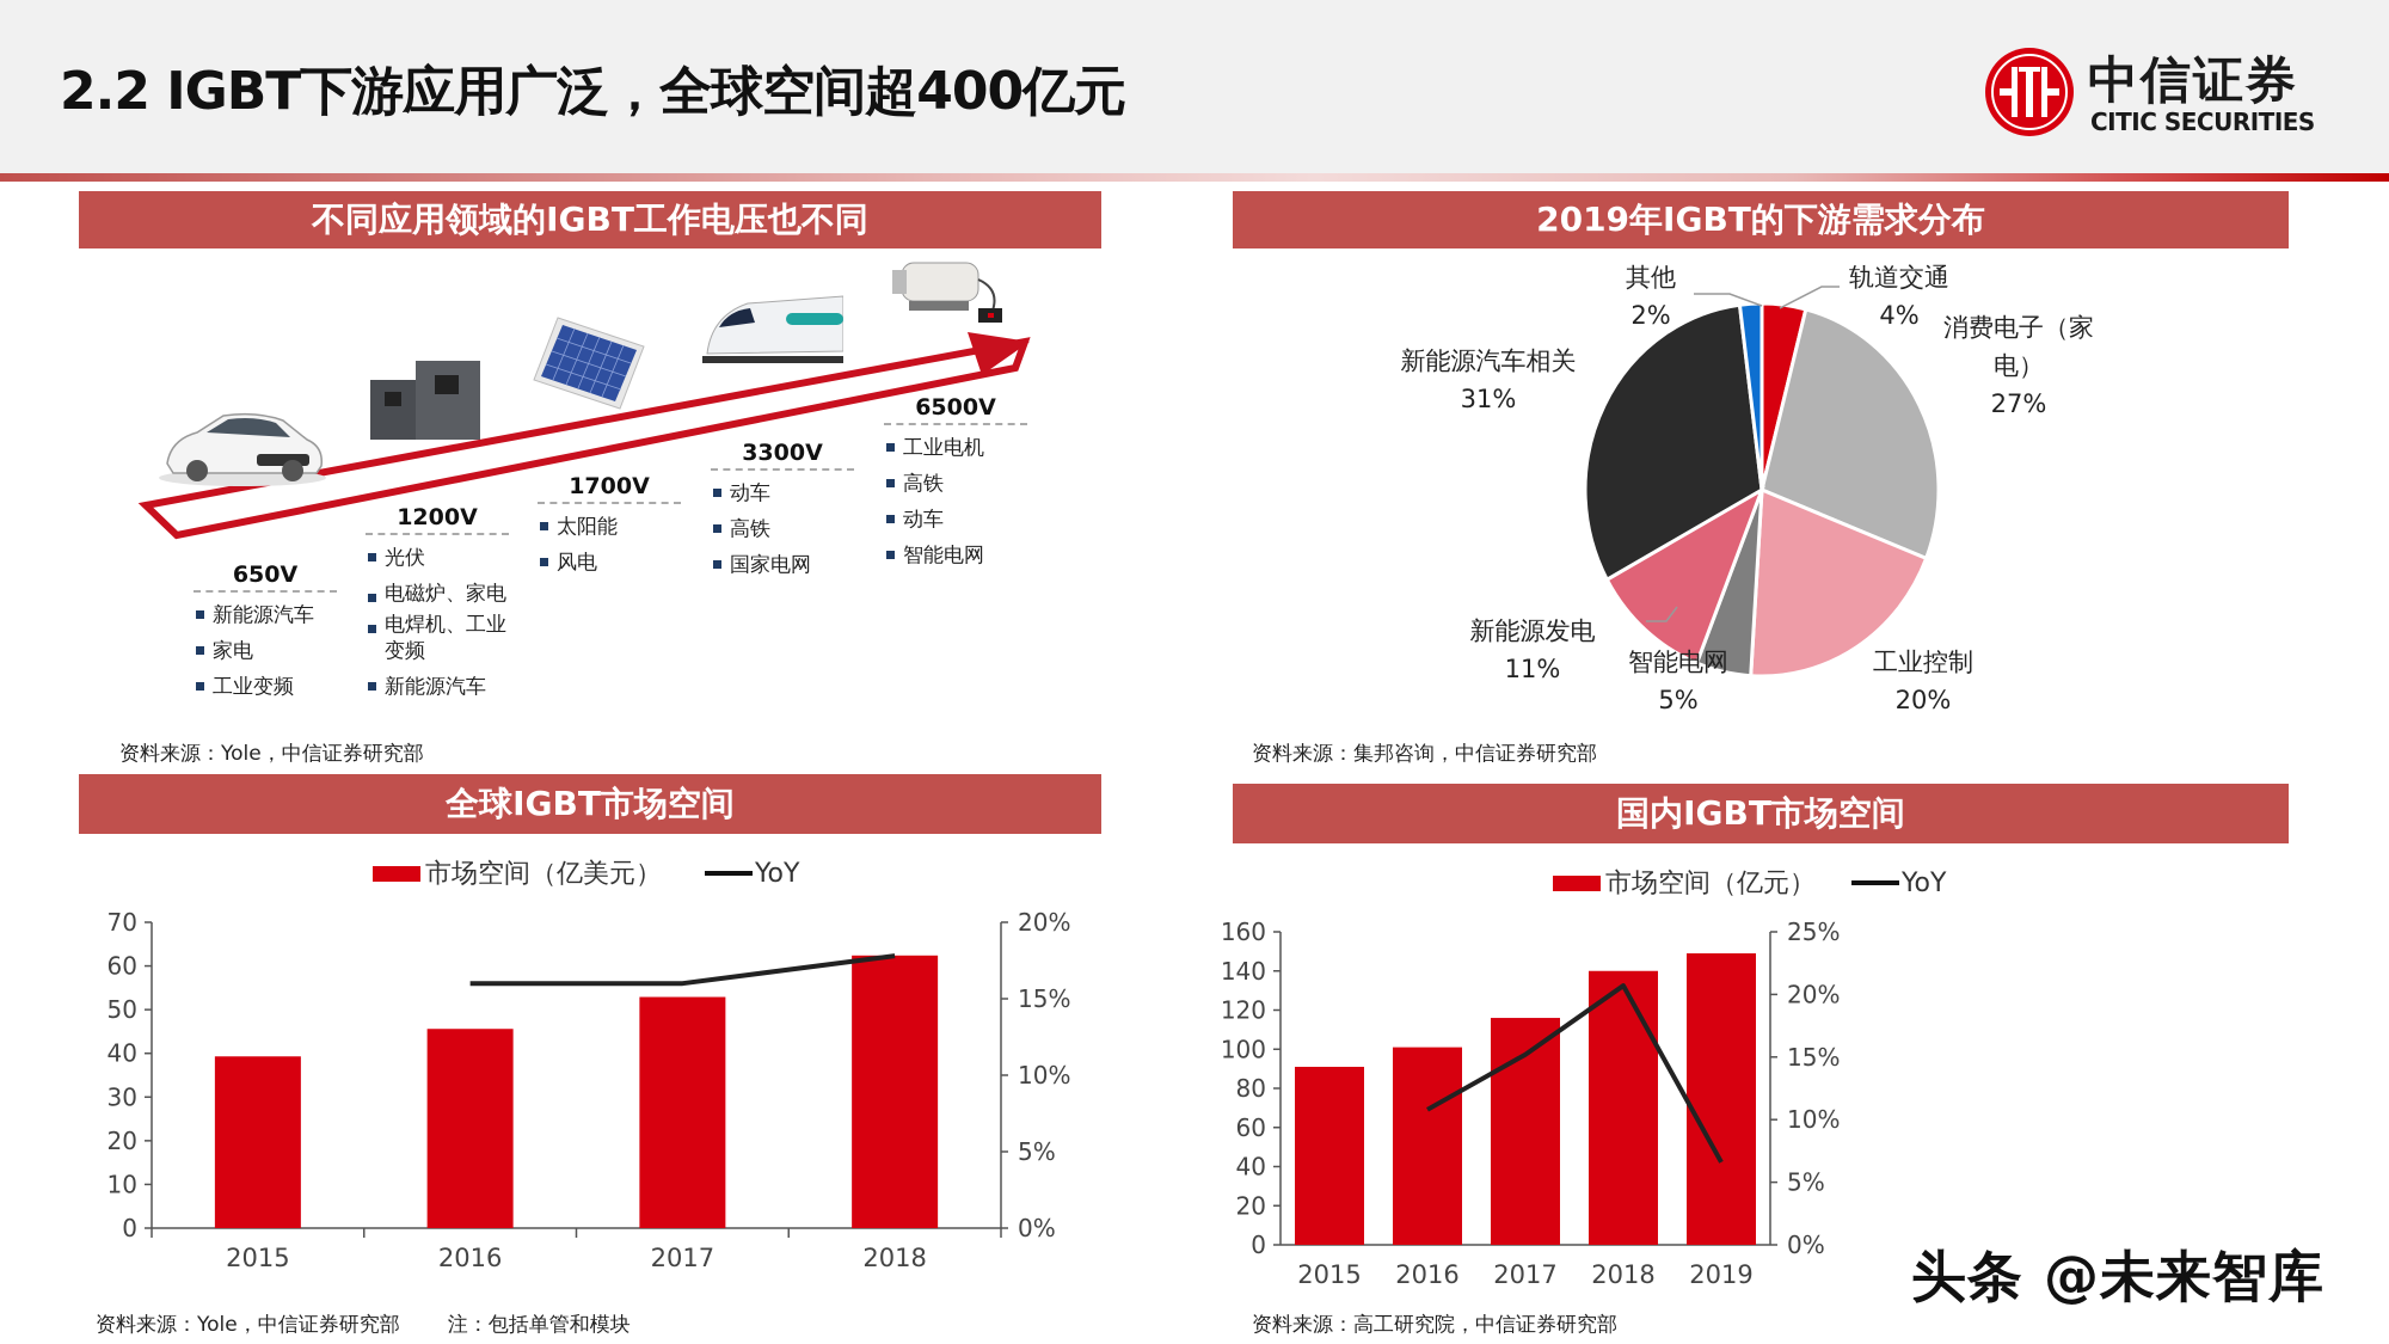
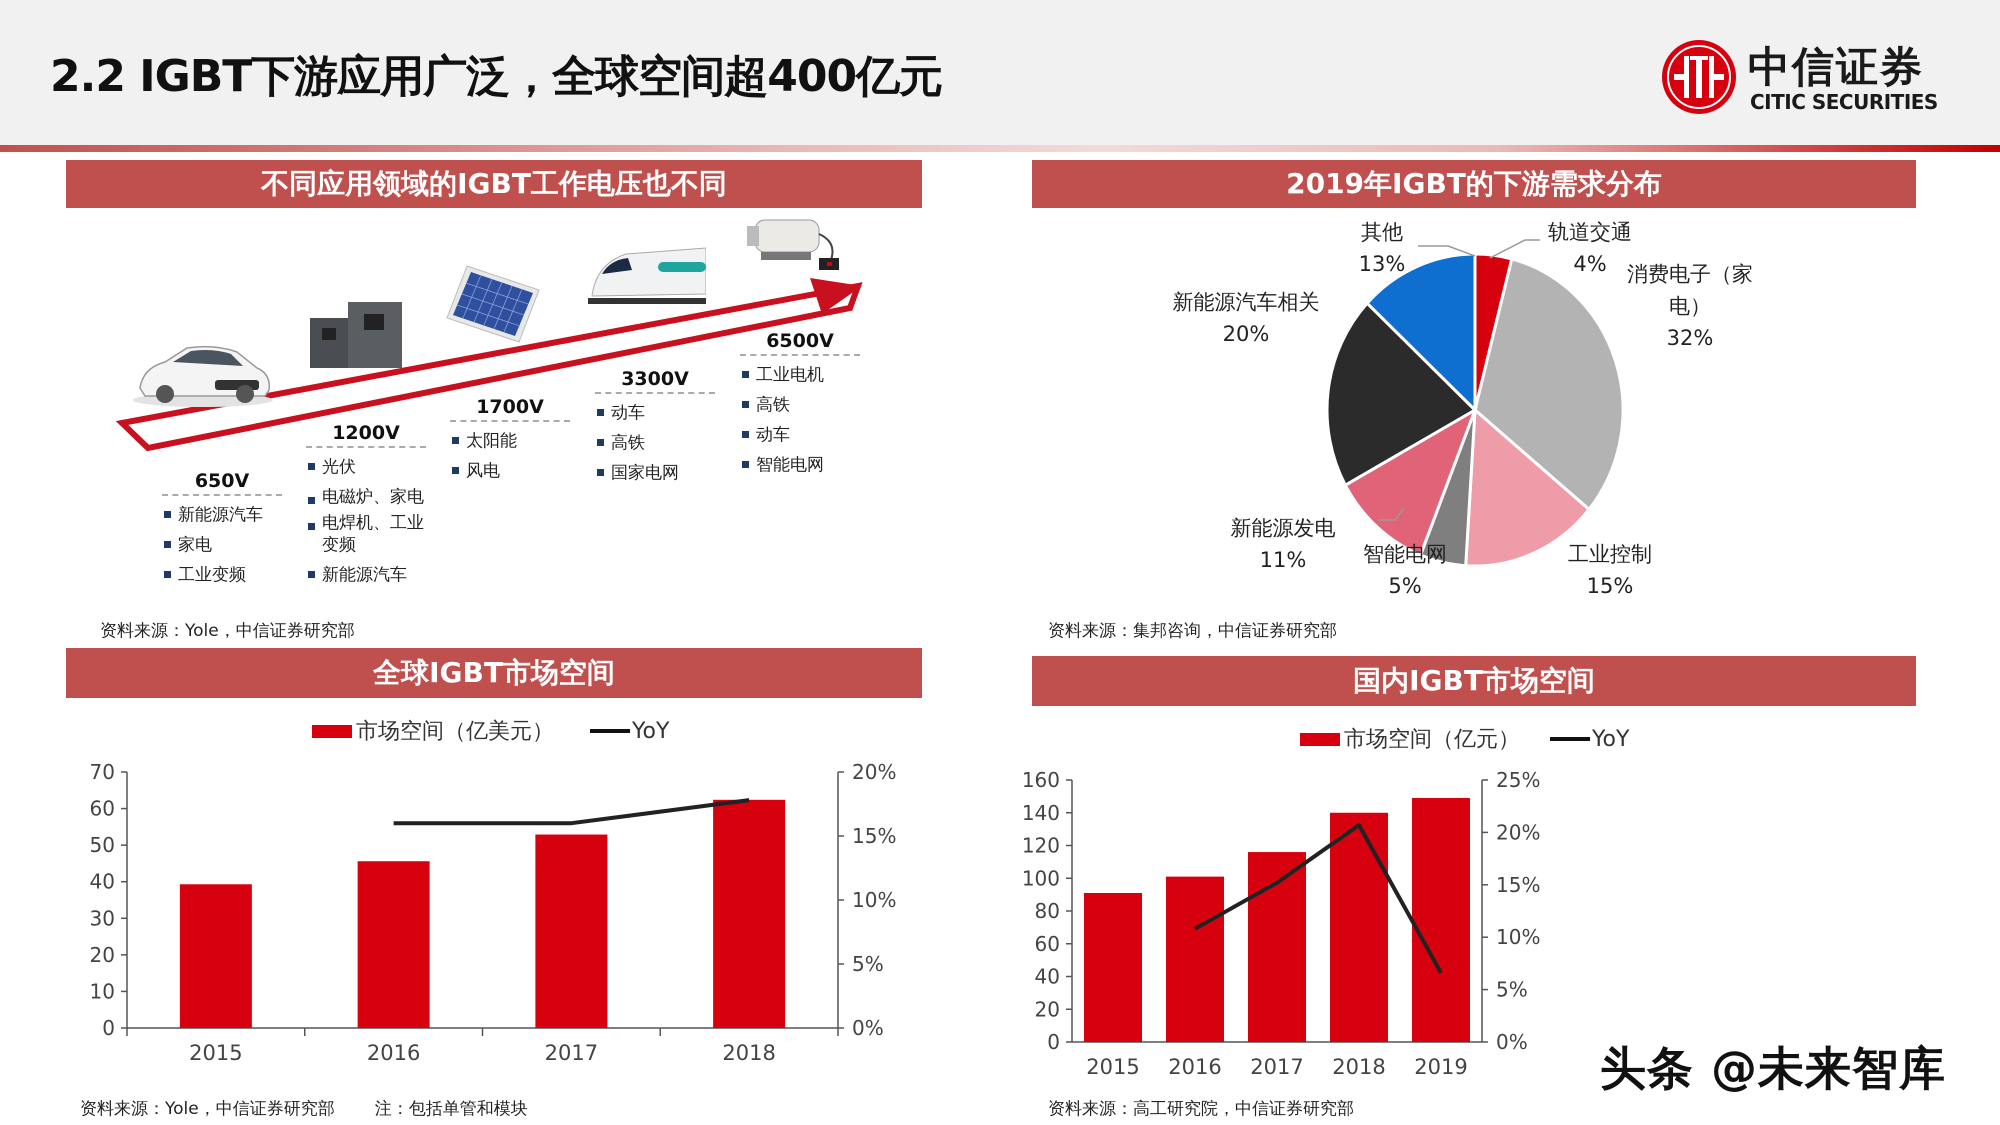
2019年IGBT的下游需求分布/消费电子（家电）: 27% -> 32%
2019年IGBT的下游需求分布/工业控制: 20% -> 15%
2019年IGBT的下游需求分布/新能源汽车相关: 31% -> 20%
2019年IGBT的下游需求分布/其他: 2% -> 13%
